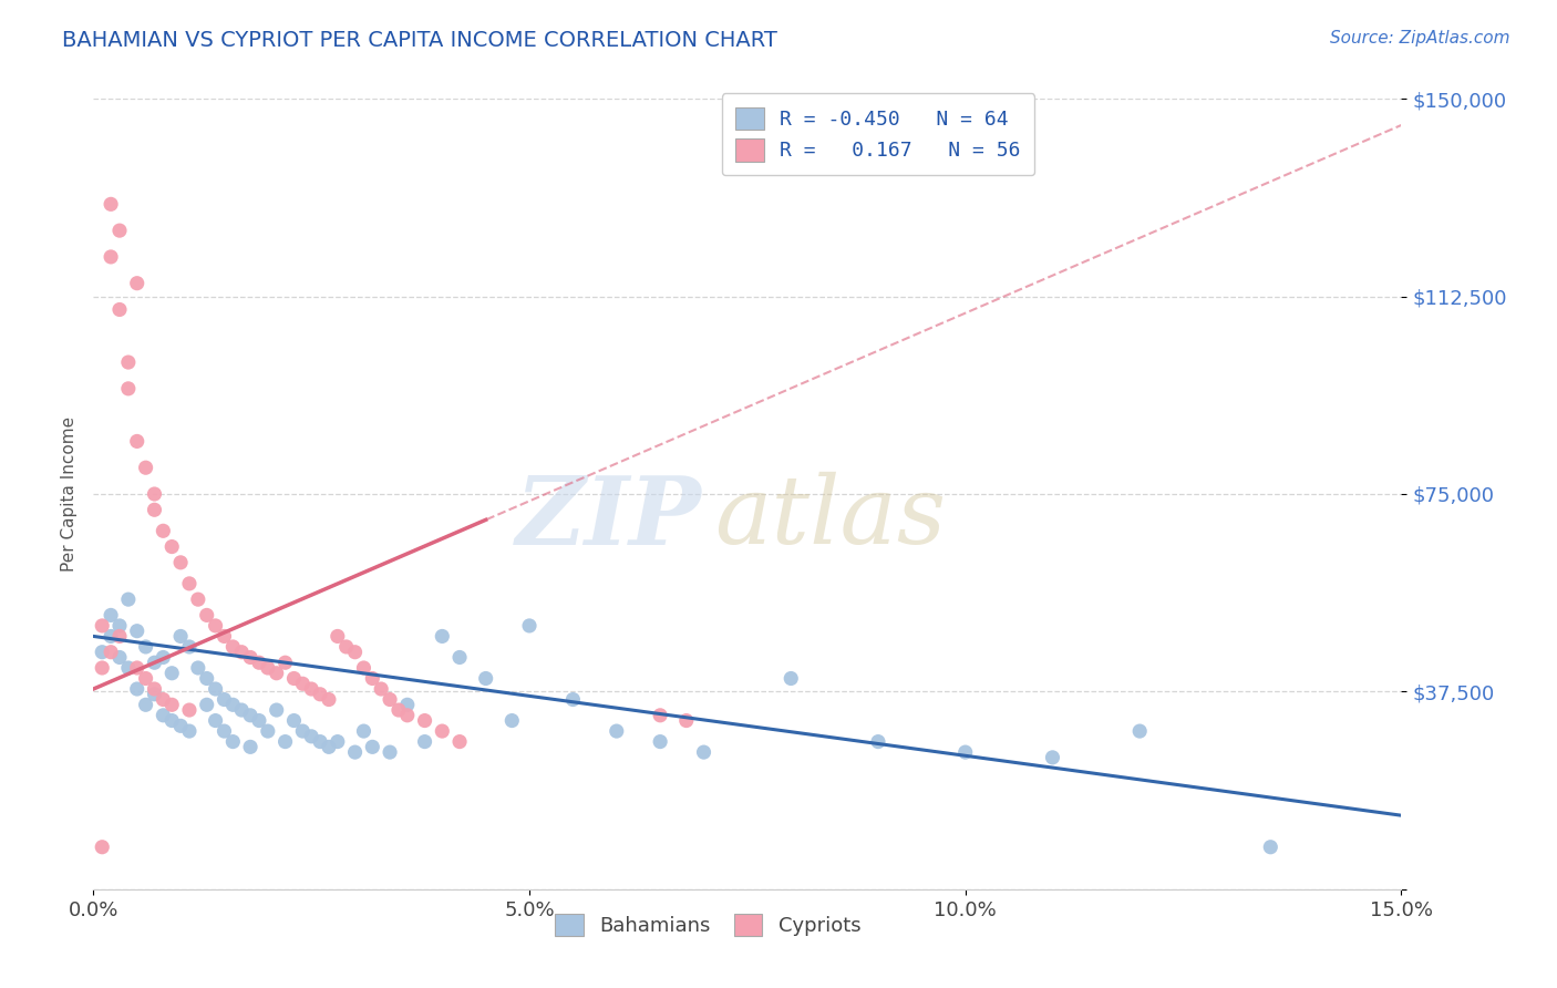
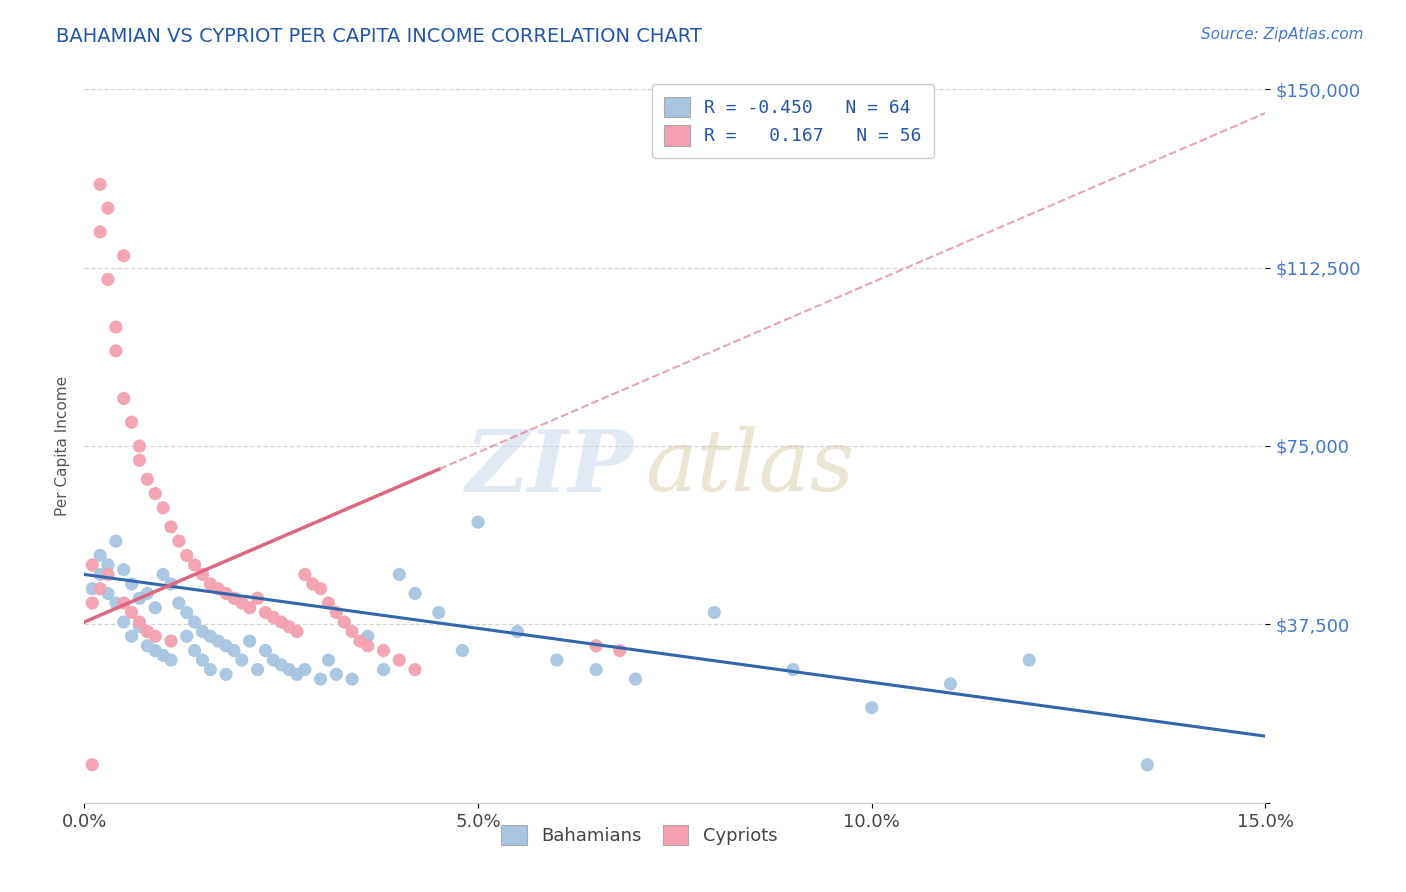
Bahamians/5.0%: $50,000 -> $59,000
Bahamians/10.0%: $26,000 -> $20,000
